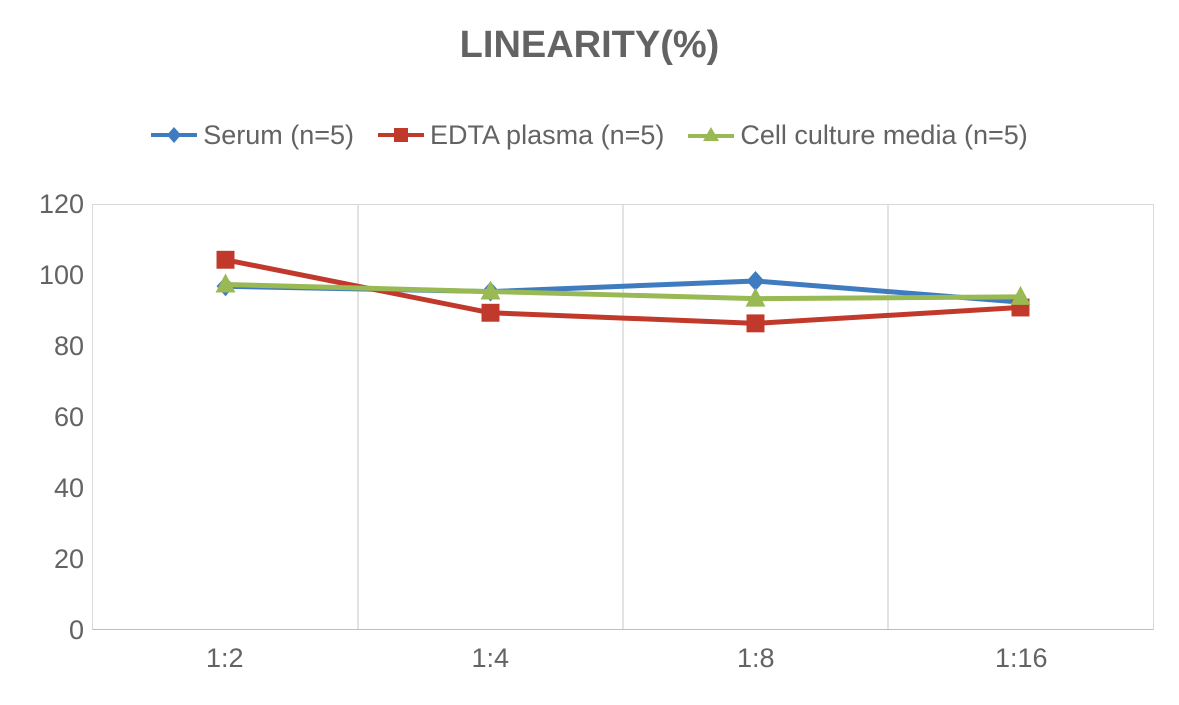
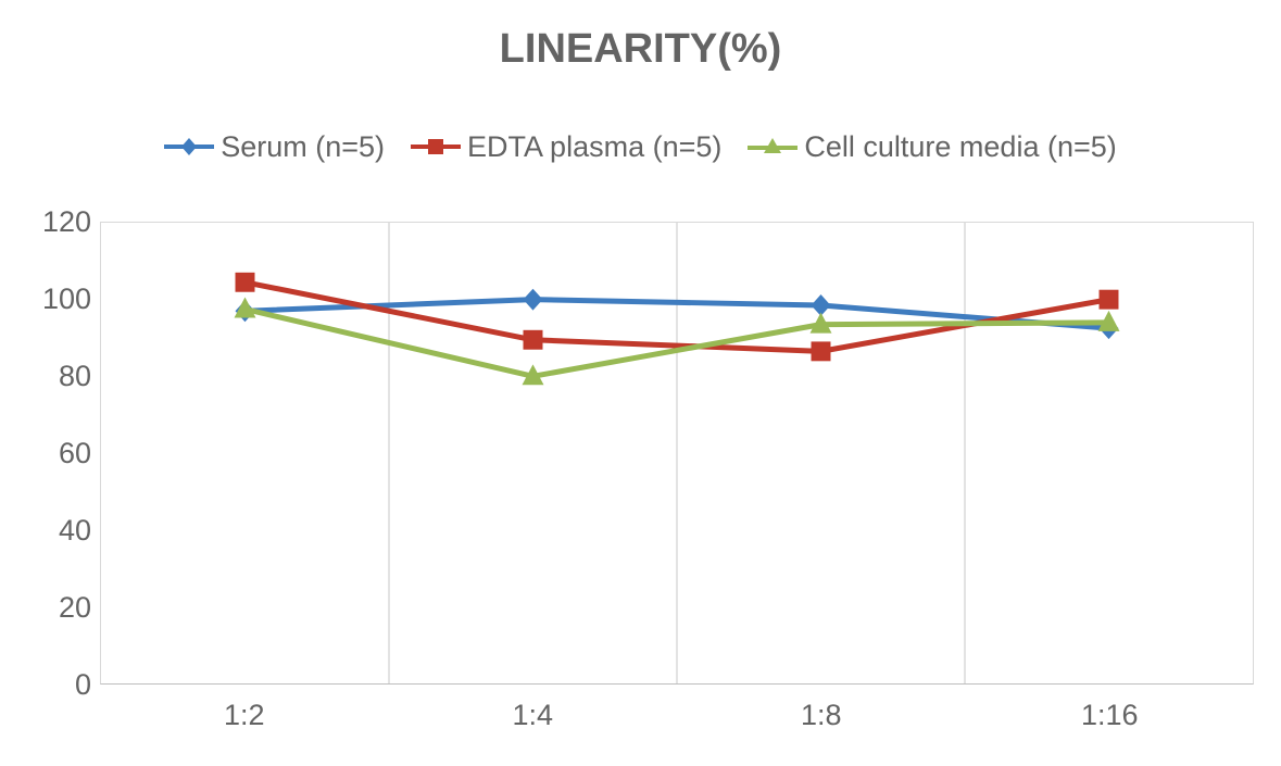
Serum (n=5)/1:4: 96 -> 100
Cell culture media (n=5)/1:4: 96 -> 80
EDTA plasma (n=5)/1:16: 91 -> 100
